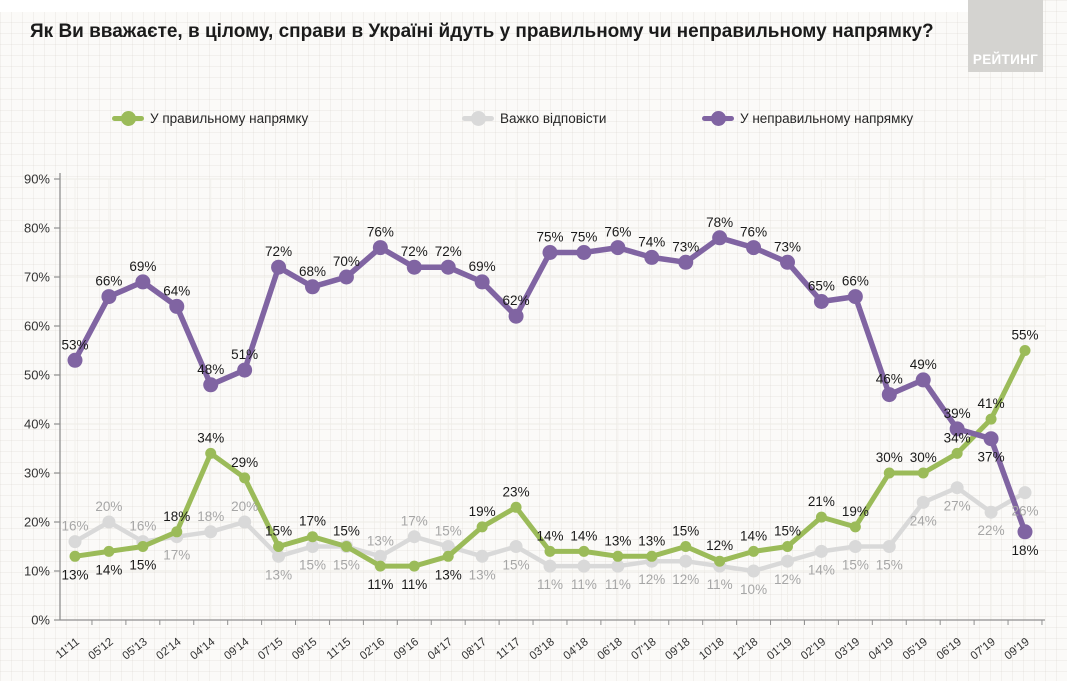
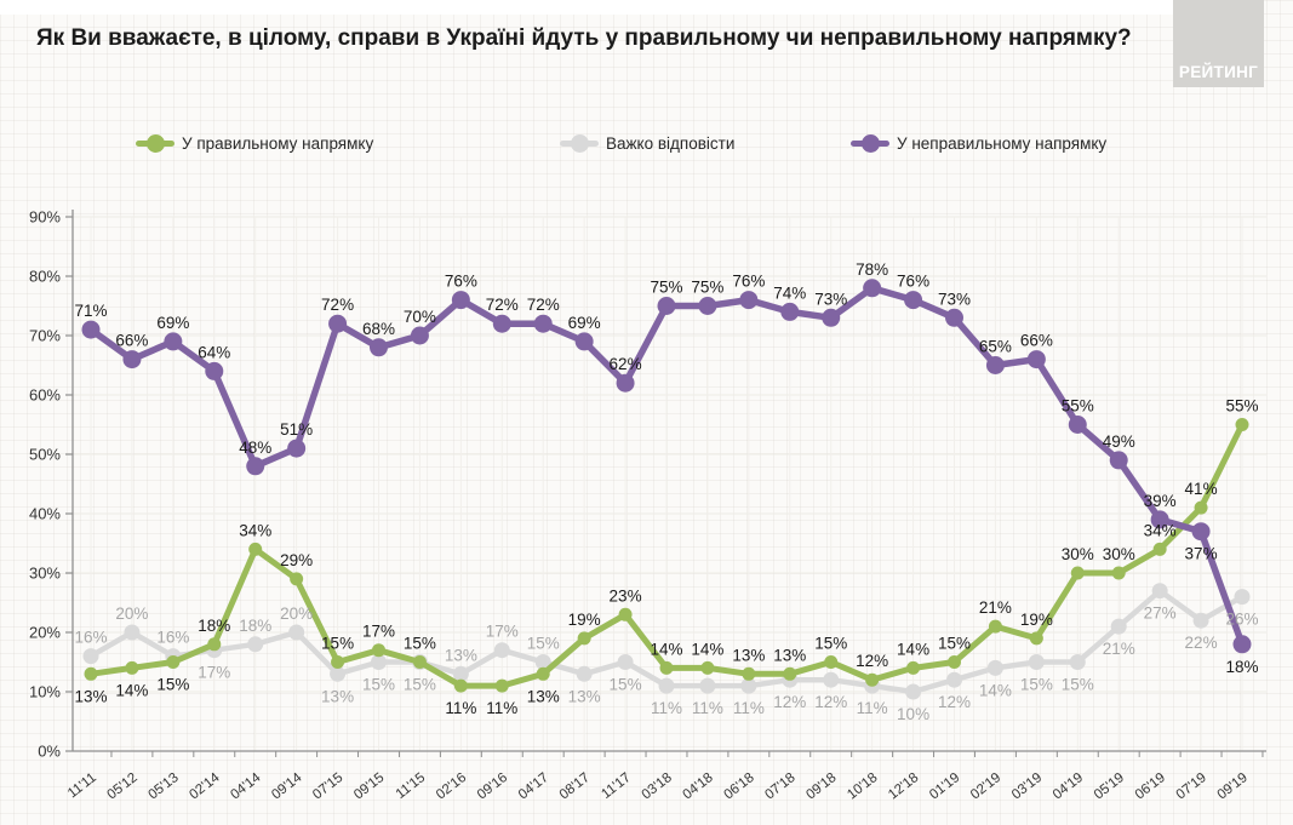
У неправильному напрямку/11'11: 53% -> 71%
У неправильному напрямку/04'19: 46% -> 55%
Важко відповісти/05'19: 24% -> 21%
